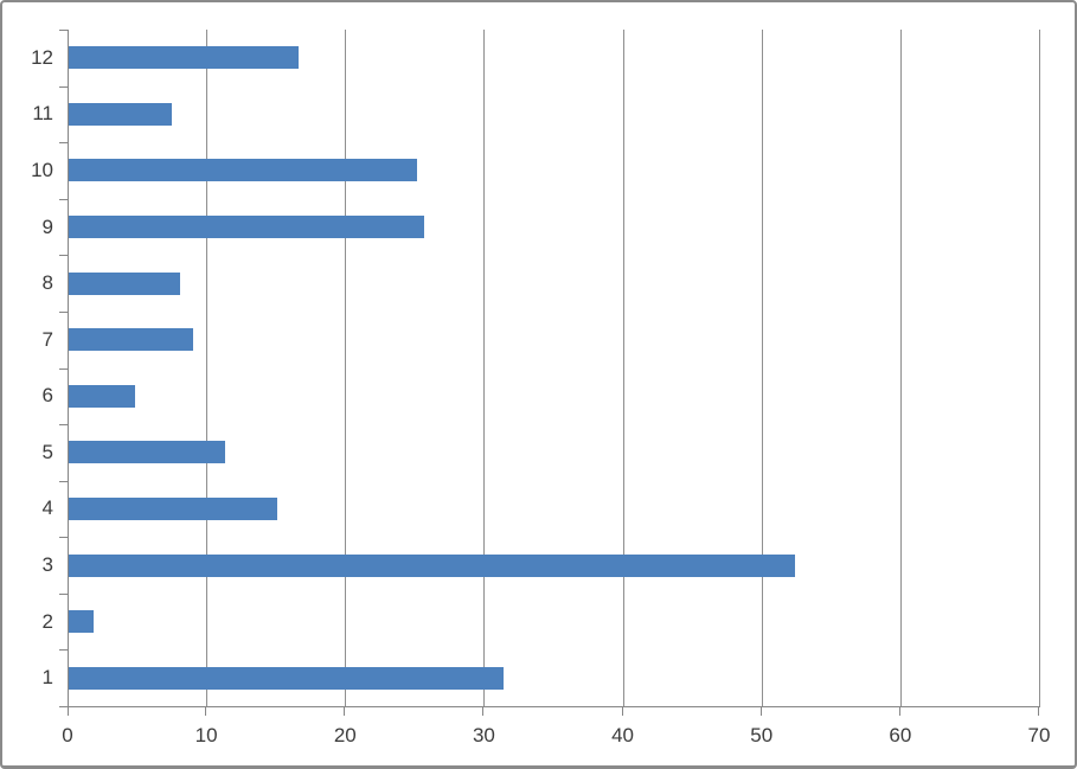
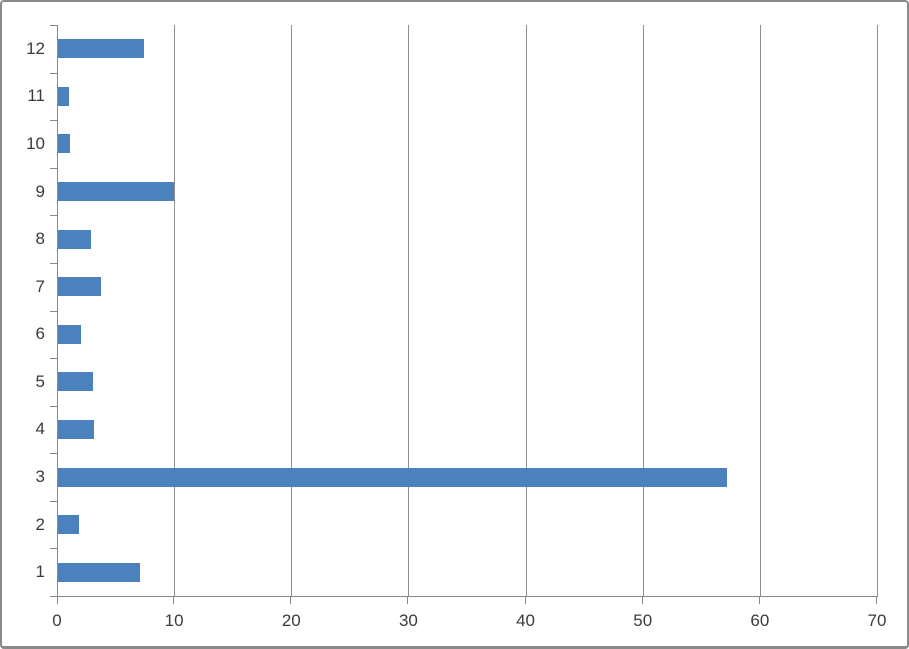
1: 31.3 -> 7.0
3: 52.3 -> 57.1
4: 15.0 -> 3.1
5: 11.3 -> 3.0
6: 4.8 -> 2.0
7: 9.0 -> 3.7
8: 8.0 -> 2.8
9: 25.6 -> 9.9
10: 25.1 -> 1.0
11: 7.4 -> 0.9
12: 16.6 -> 7.3
